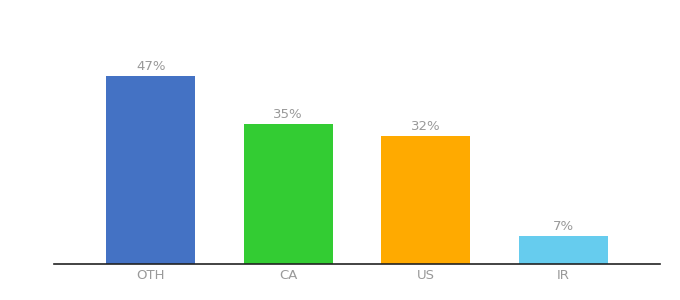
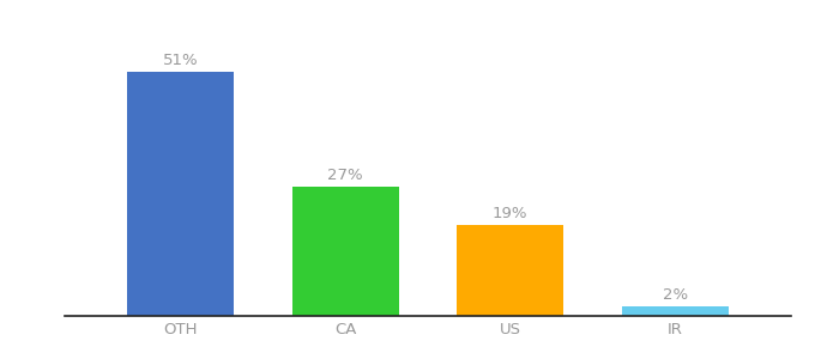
OTH: 47% -> 51%
CA: 35% -> 27%
US: 32% -> 19%
IR: 7% -> 2%
